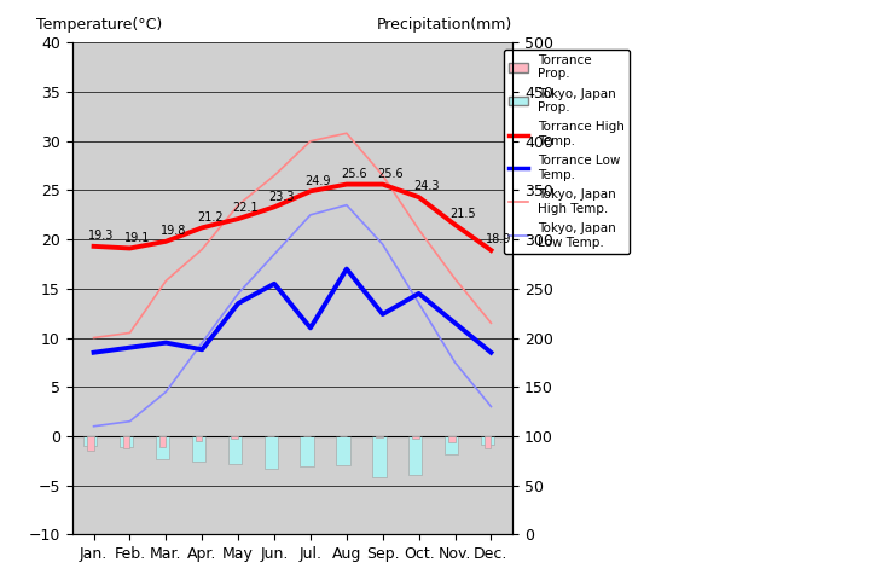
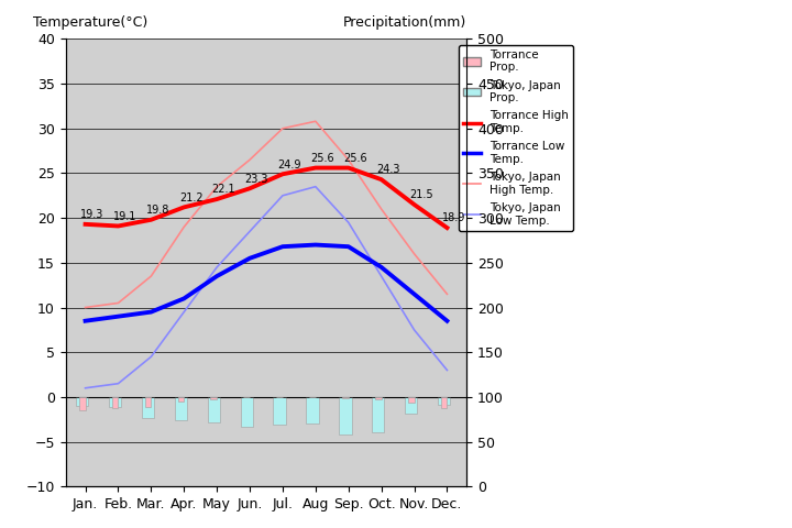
Tokyo, Japan High Temp./Mar.: 15.8 -> 13.5
Torrance Low Temp./Apr.: 8.8 -> 11.0
Torrance Low Temp./Jul.: 11.0 -> 16.8
Torrance Low Temp./Sep.: 12.4 -> 16.8
